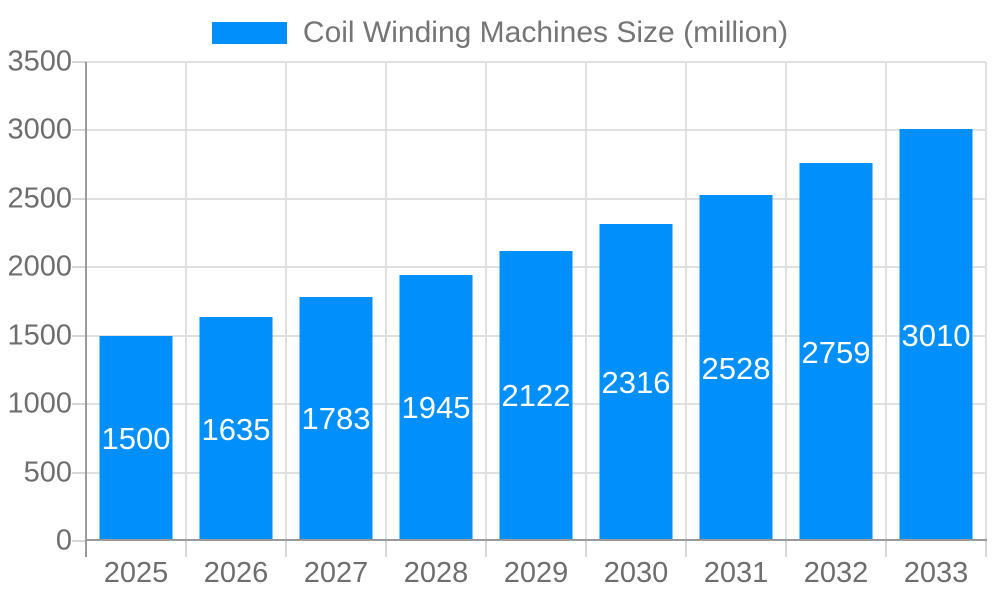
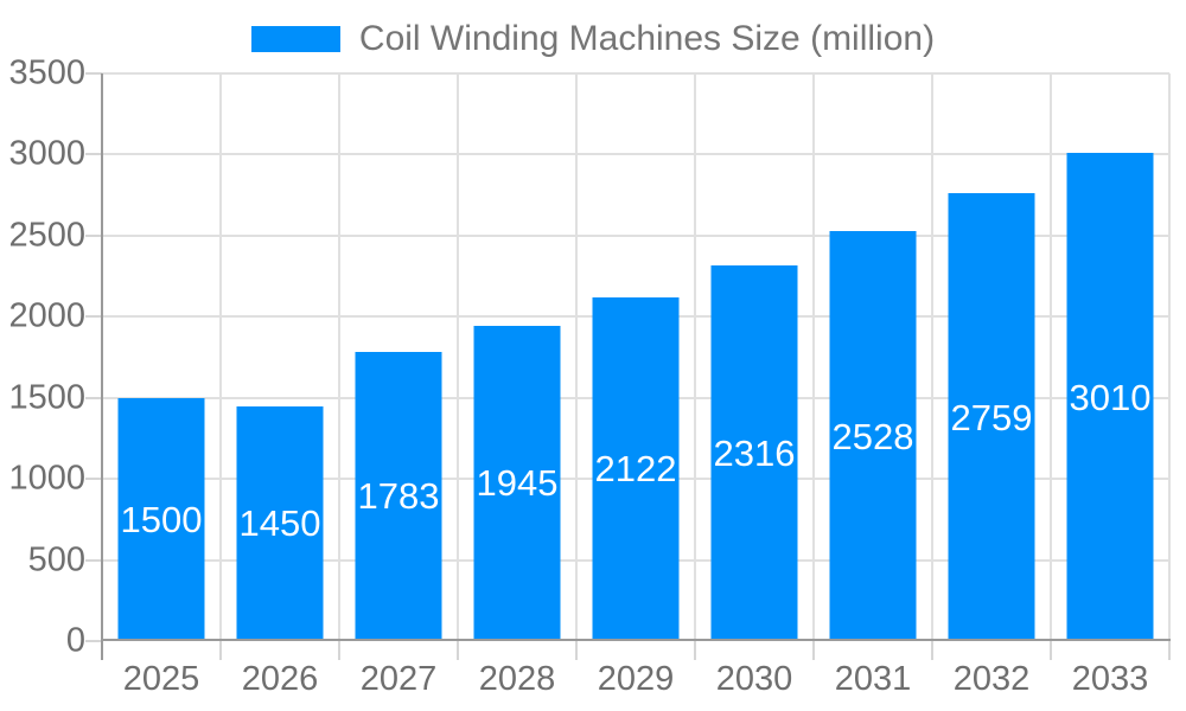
2026: 1635 -> 1450
